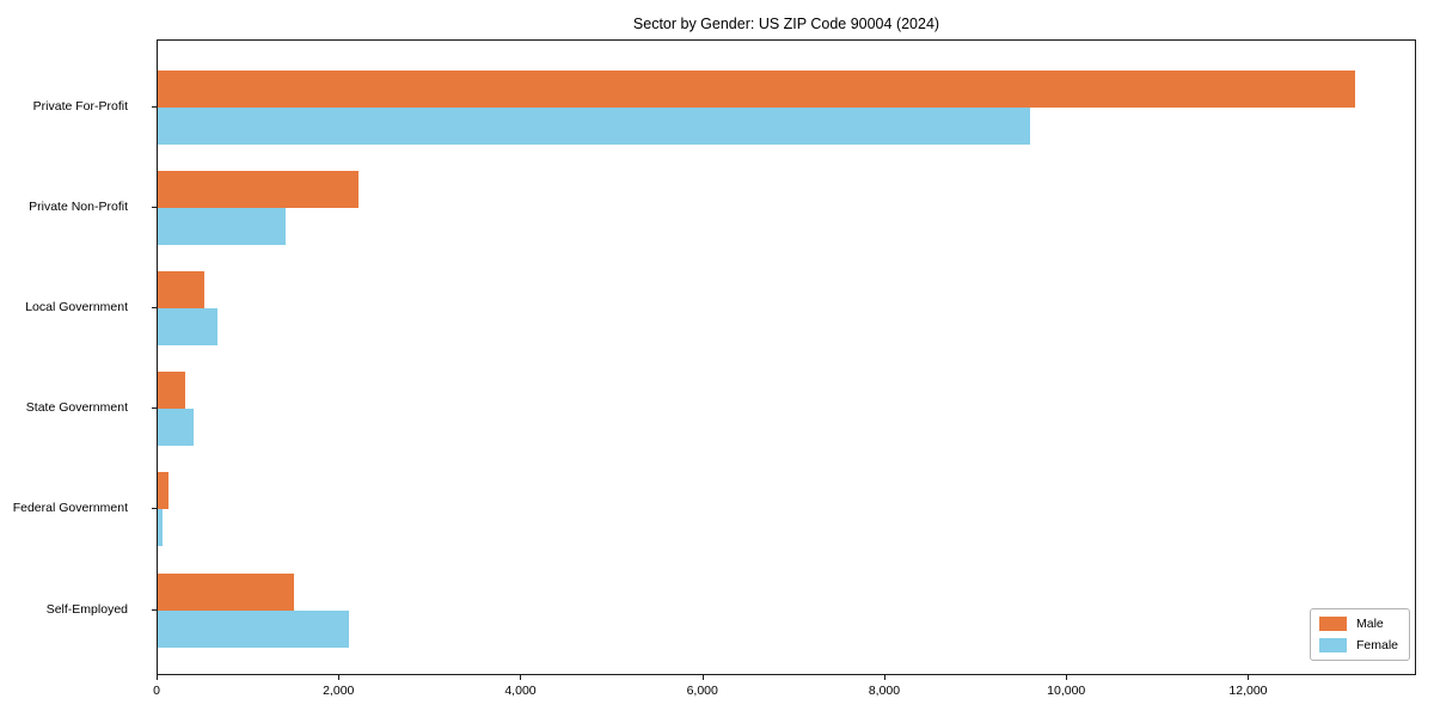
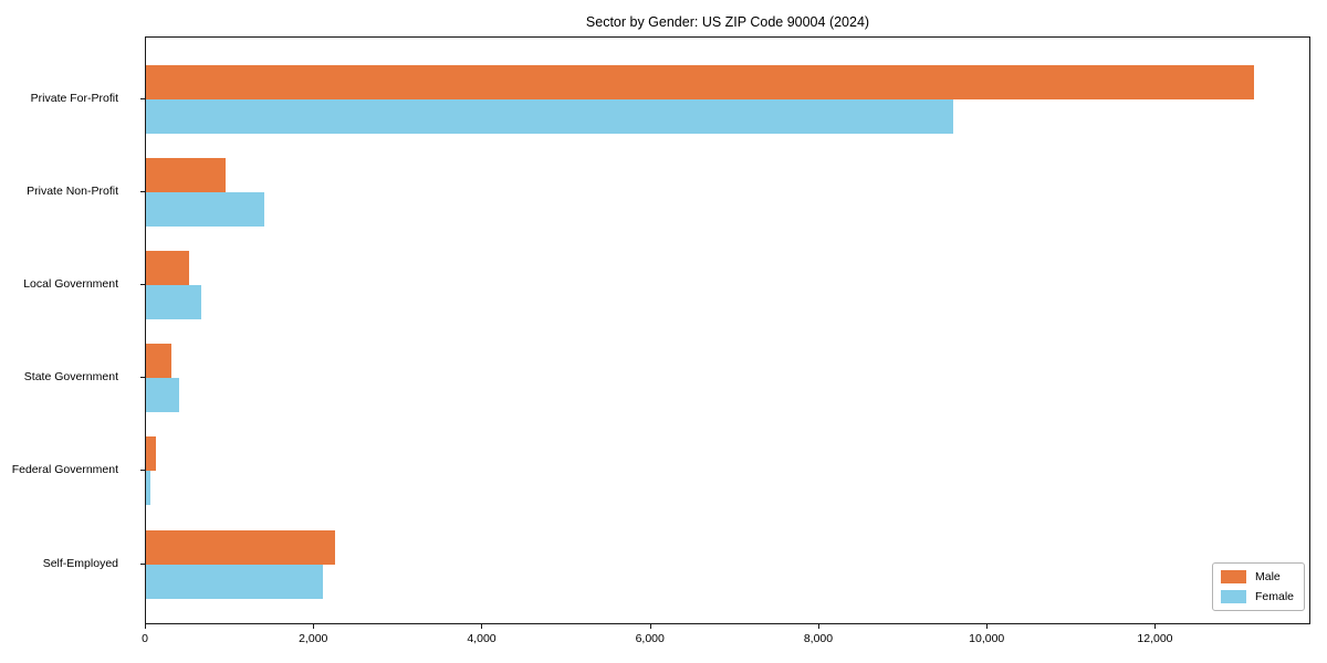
Male/Private Non-Profit: 2200 -> 1000
Male/Self-Employed: 1500 -> 2200
